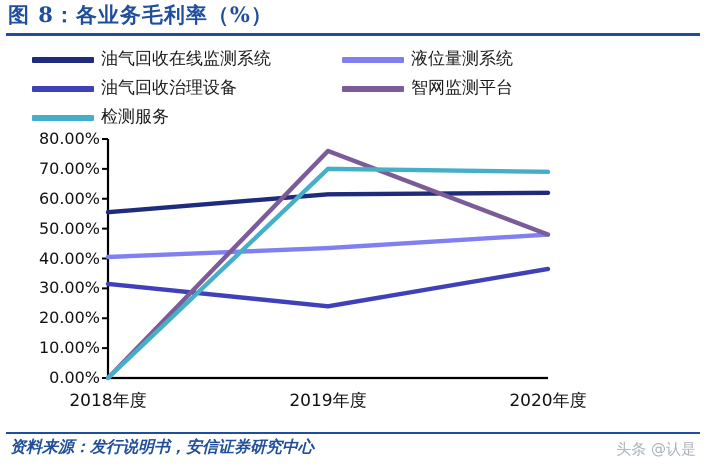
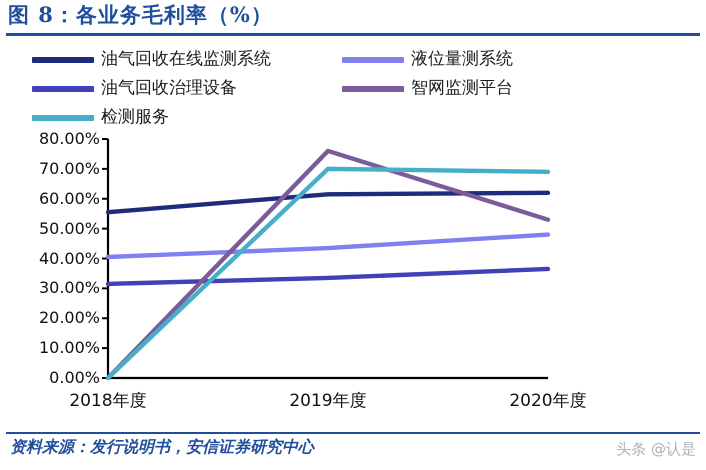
油气回收治理设备/2019年度: 24% -> 34%
智网监测平台/2020年度: 48% -> 53%
